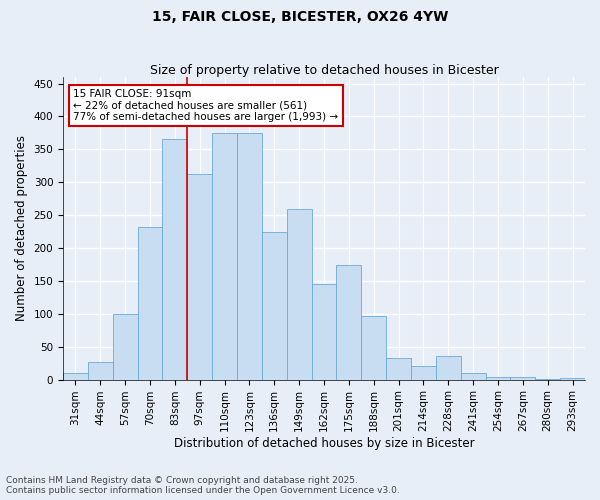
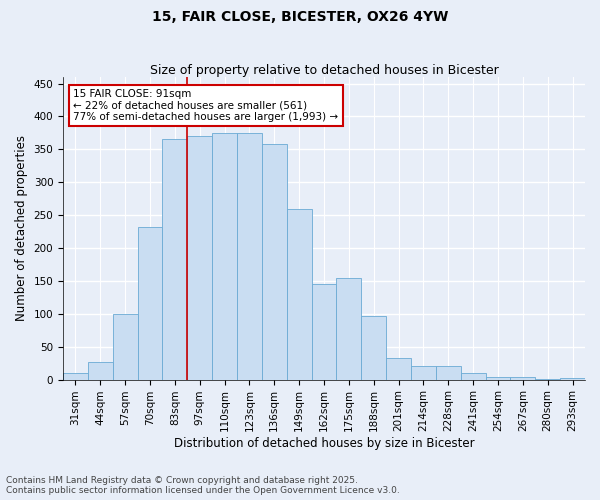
97sqm: 312 -> 370
136sqm: 224 -> 358
175sqm: 174 -> 155
228sqm: 36 -> 21
